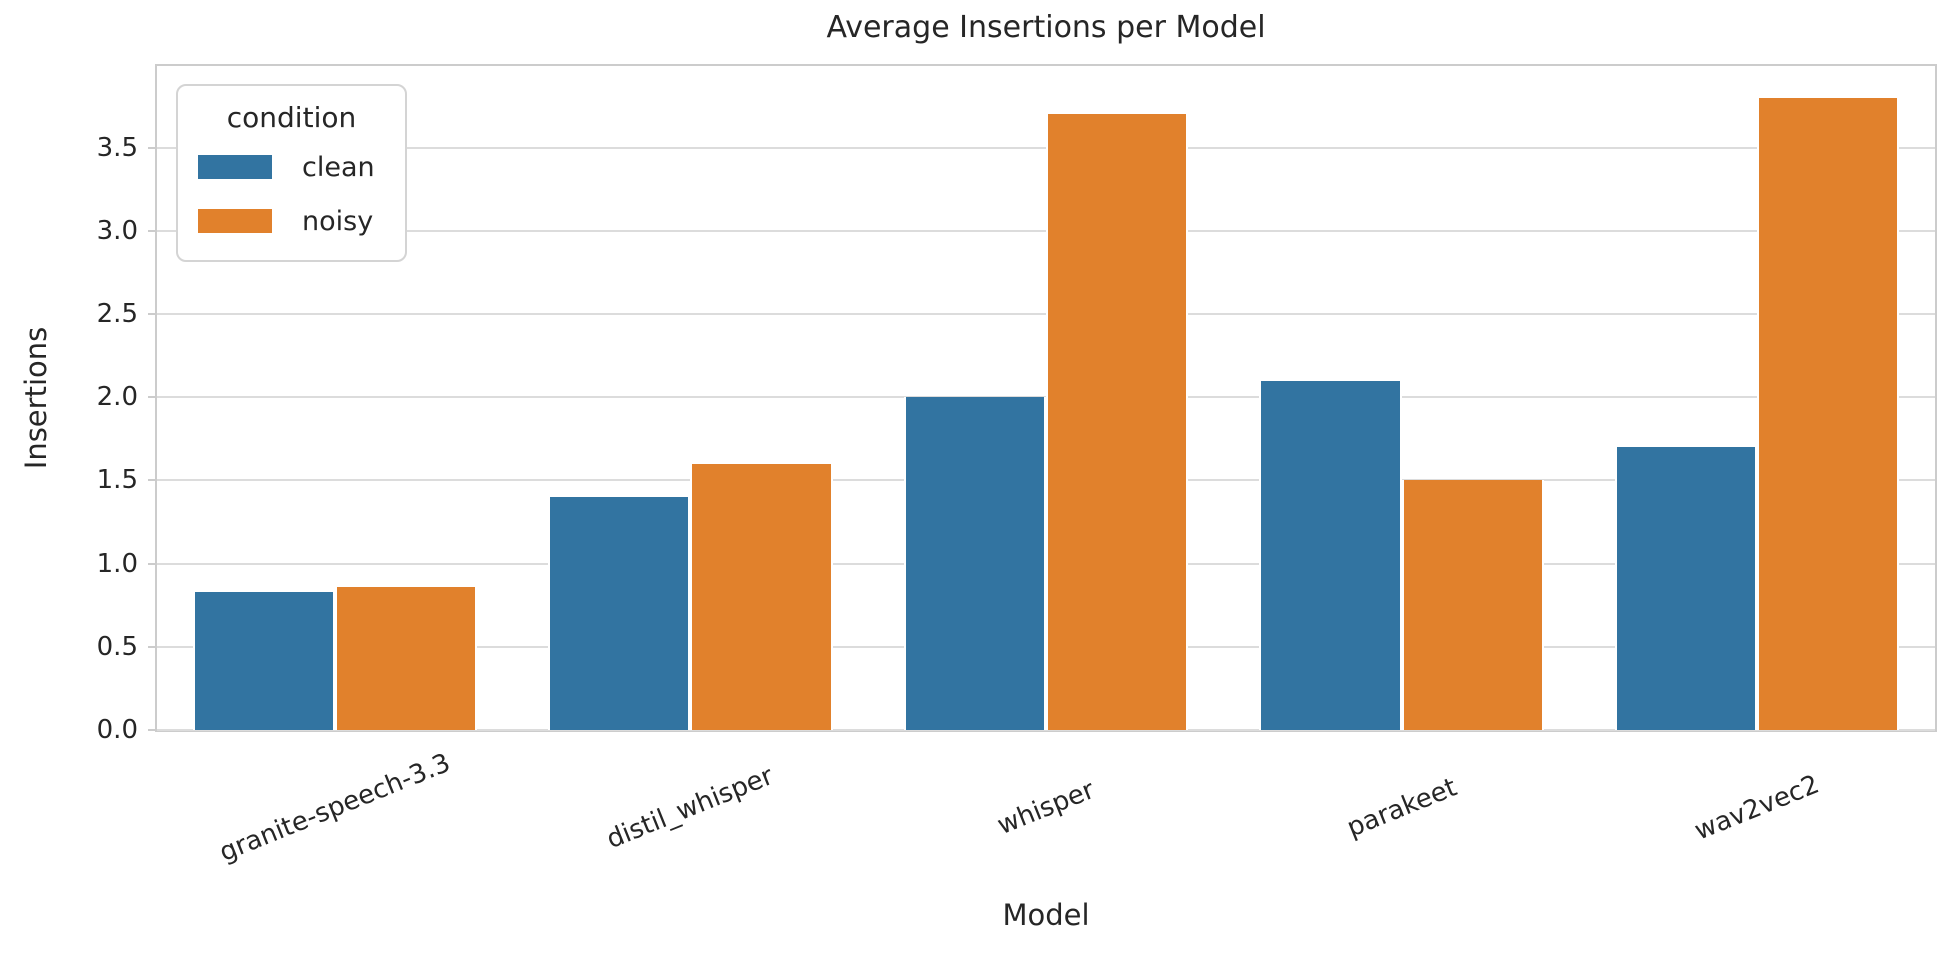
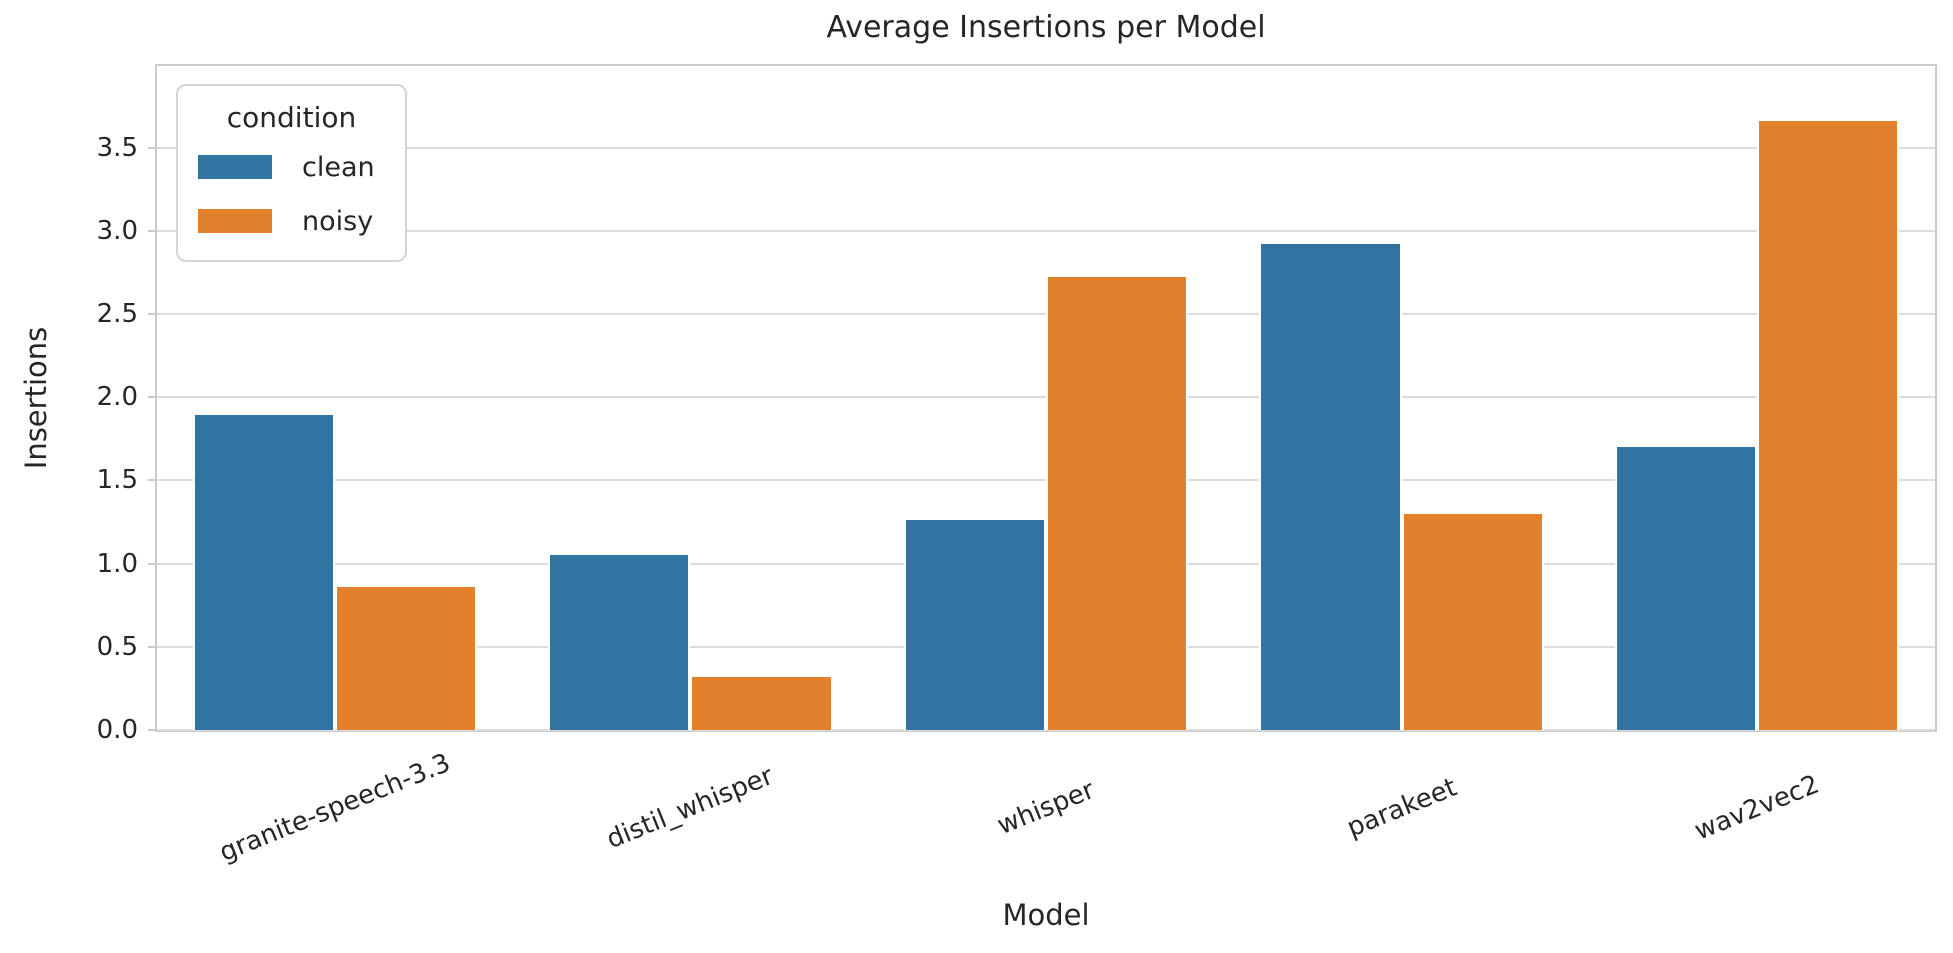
clean/granite-speech-3.3: 0.83 -> 1.89
clean/distil_whisper: 1.40 -> 1.05
noisy/distil_whisper: 1.60 -> 0.32
clean/whisper: 2.00 -> 1.26
noisy/whisper: 3.70 -> 2.72
clean/parakeet: 2.10 -> 2.92
noisy/parakeet: 1.50 -> 1.30
noisy/wav2vec2: 3.80 -> 3.66
